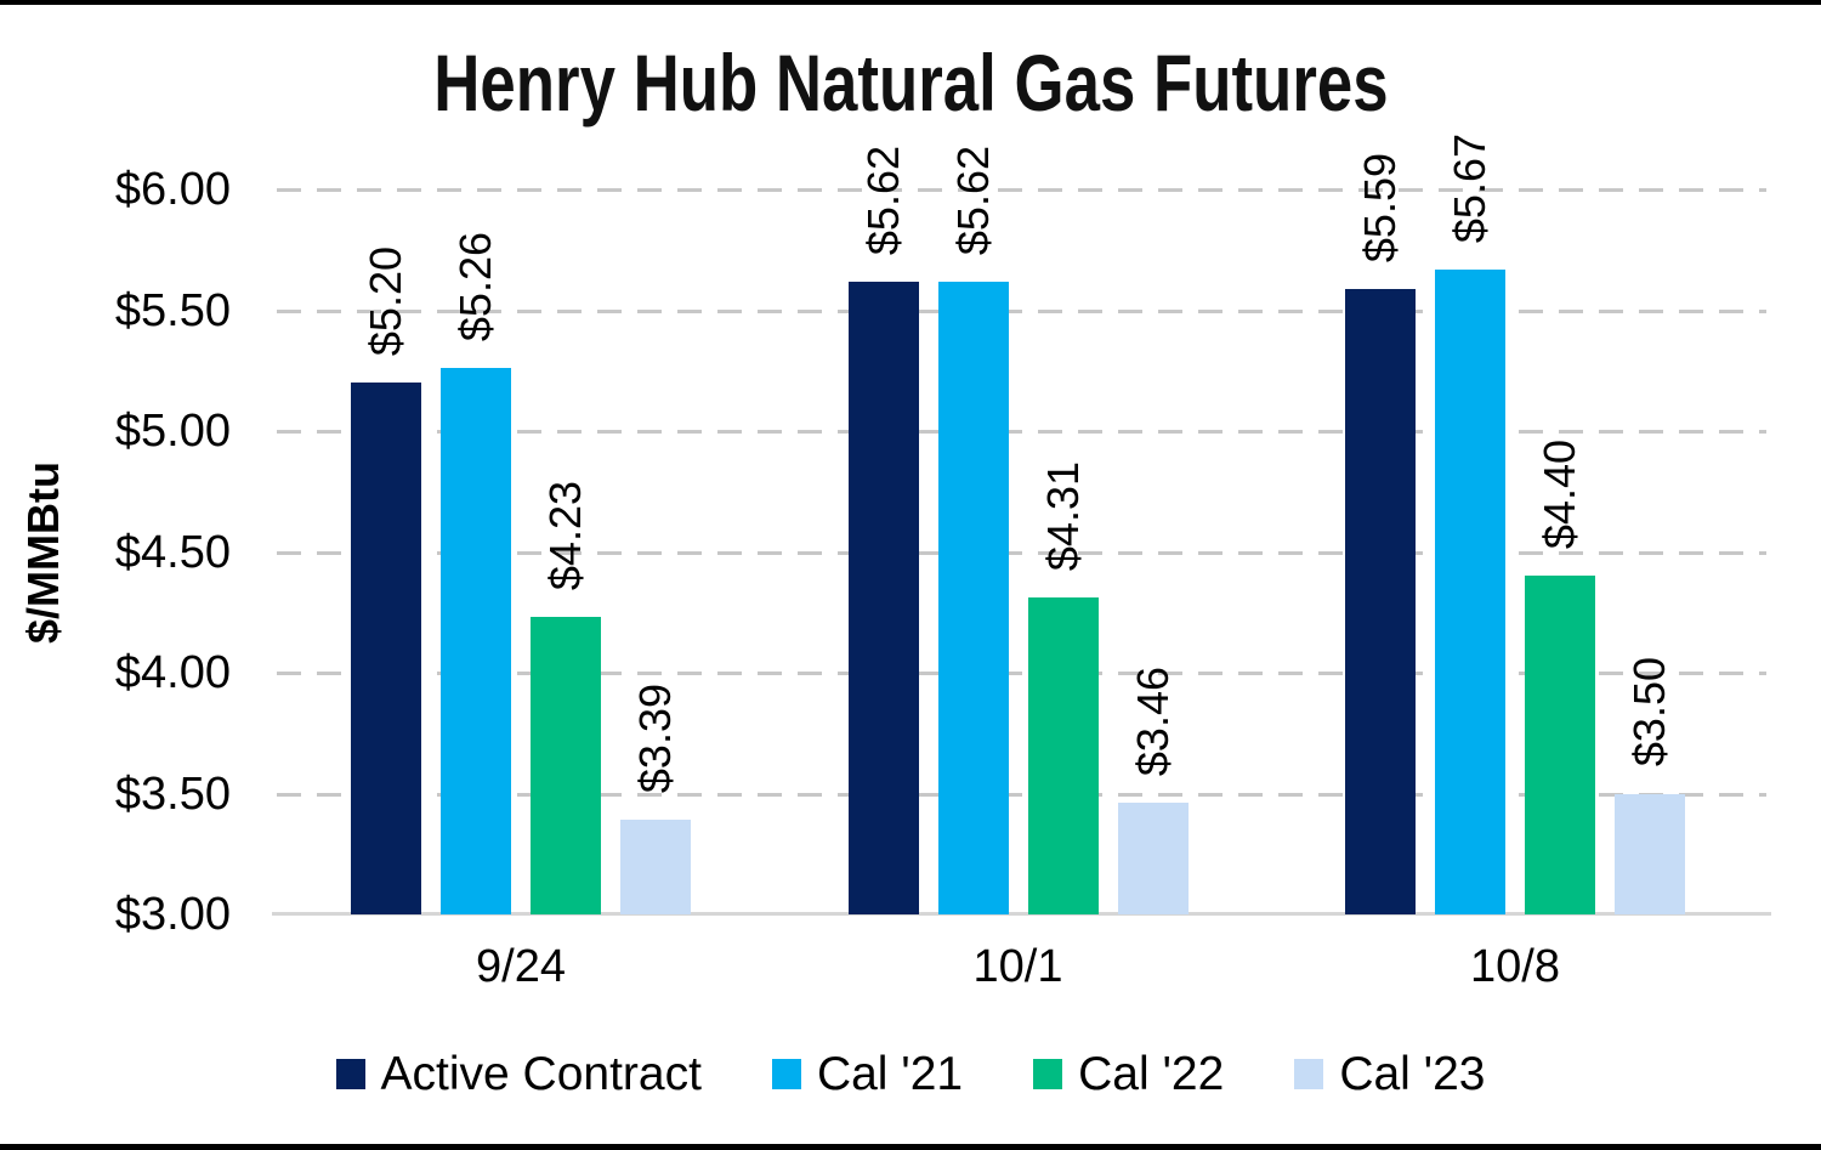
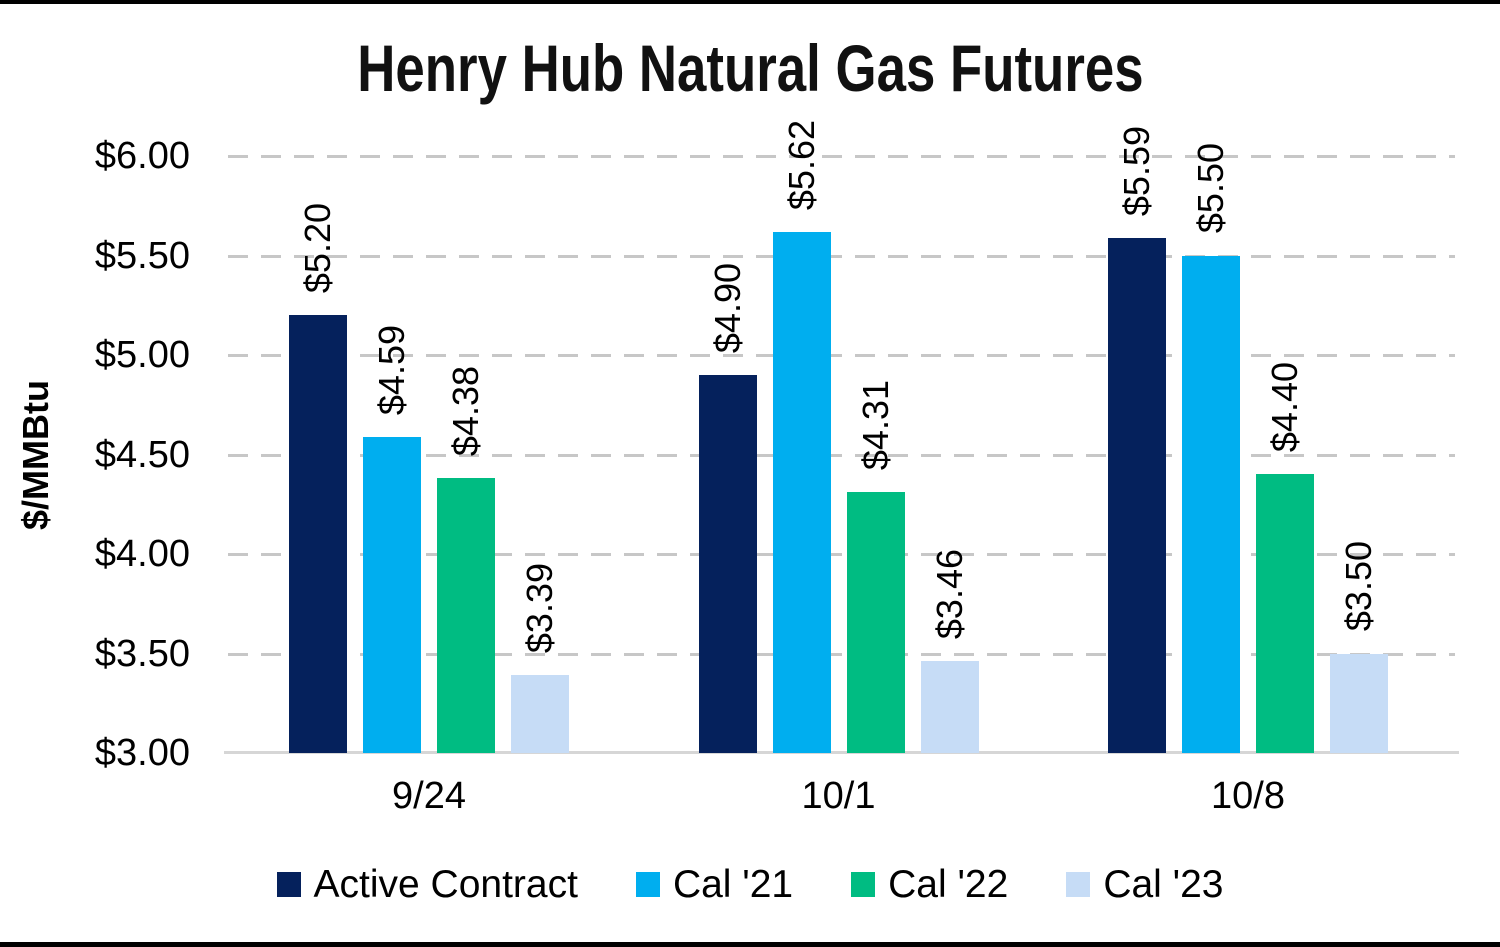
Cal '21/9/24: $5.26 -> $4.59
Cal '22/9/24: $4.23 -> $4.38
Active Contract/10/1: $5.62 -> $4.90
Cal '21/10/8: $5.67 -> $5.50
